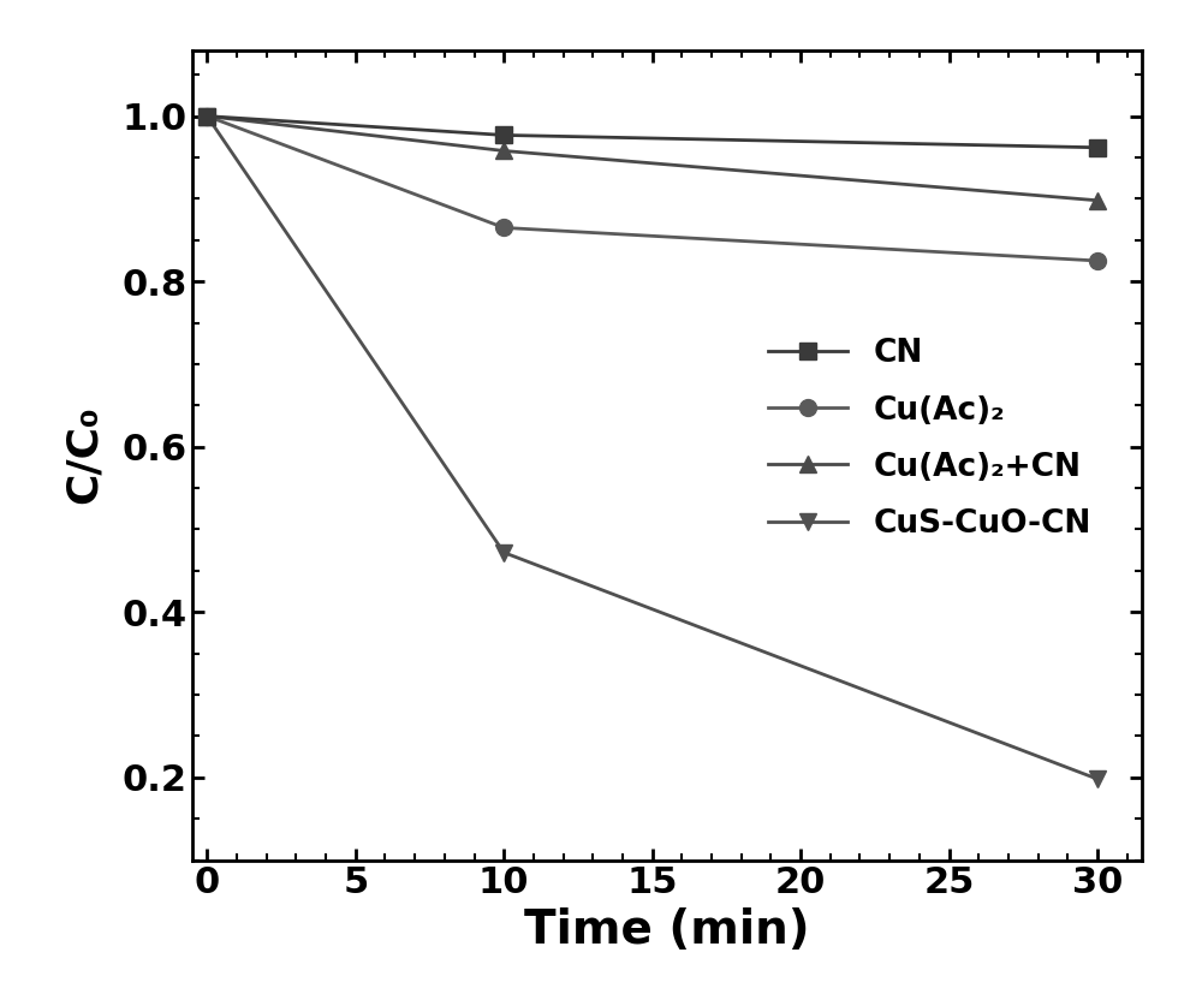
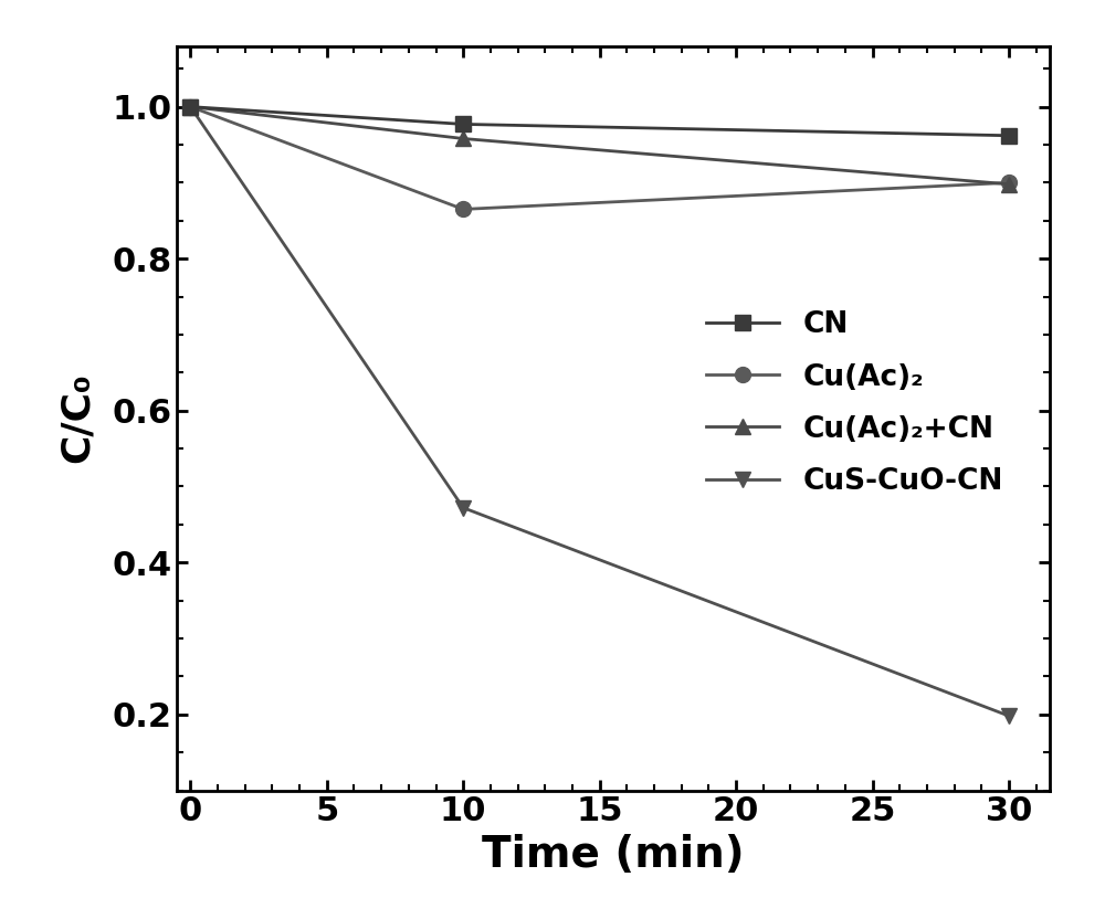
Cu(Ac)₂/30: 0.825 -> 0.900
